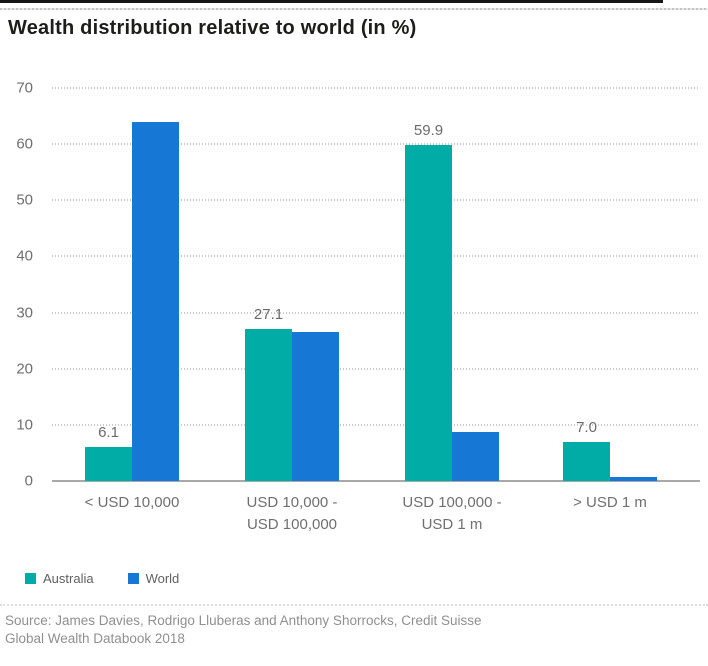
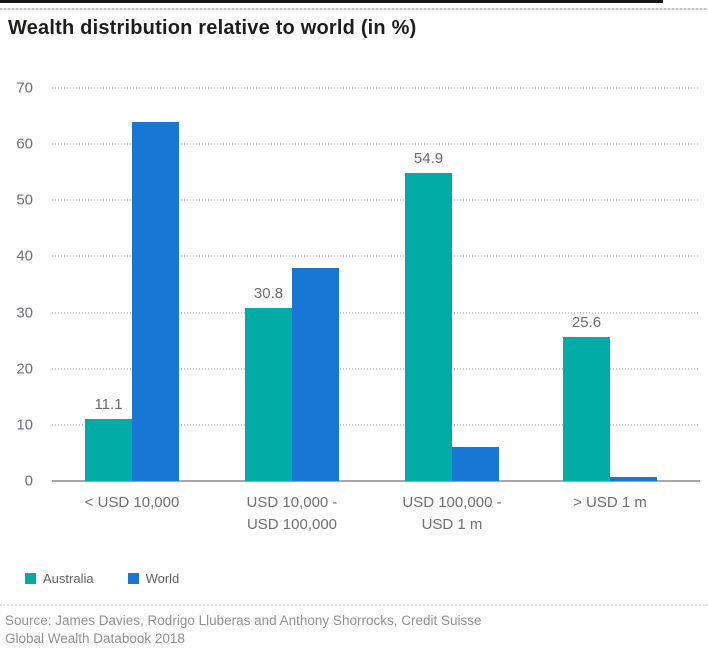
Australia/< USD 10,000: 6.1 -> 11.1
Australia/USD 10,000 - USD 100,000: 27.1 -> 30.8
World/USD 10,000 - USD 100,000: 26 -> 38
Australia/USD 100,000 - USD 1 m: 59.9 -> 54.9
World/USD 100,000 - USD 1 m: 9 -> 6
Australia/> USD 1 m: 7.0 -> 25.6
